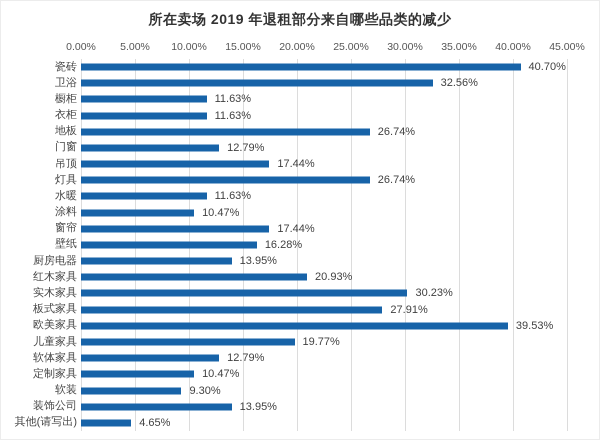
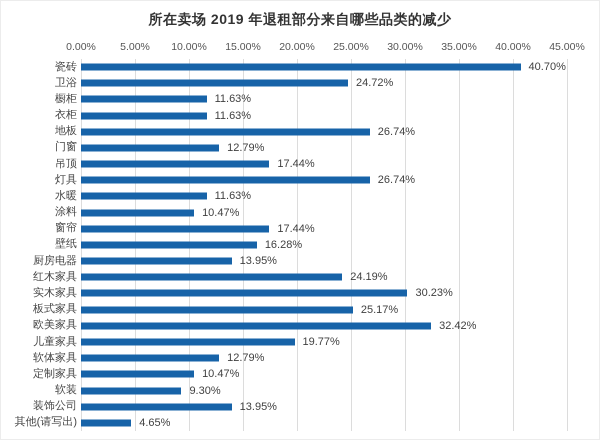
卫浴: 32.56% -> 24.72%
红木家具: 20.93% -> 24.19%
板式家具: 27.91% -> 25.17%
欧美家具: 39.53% -> 32.42%
